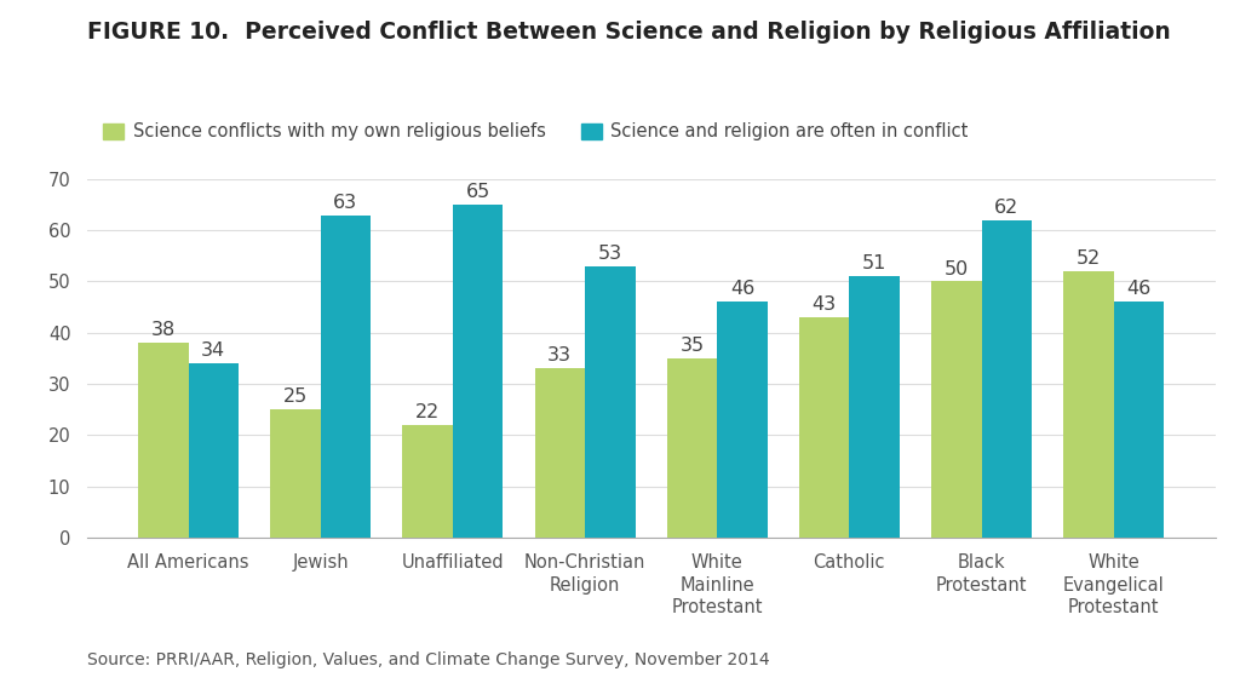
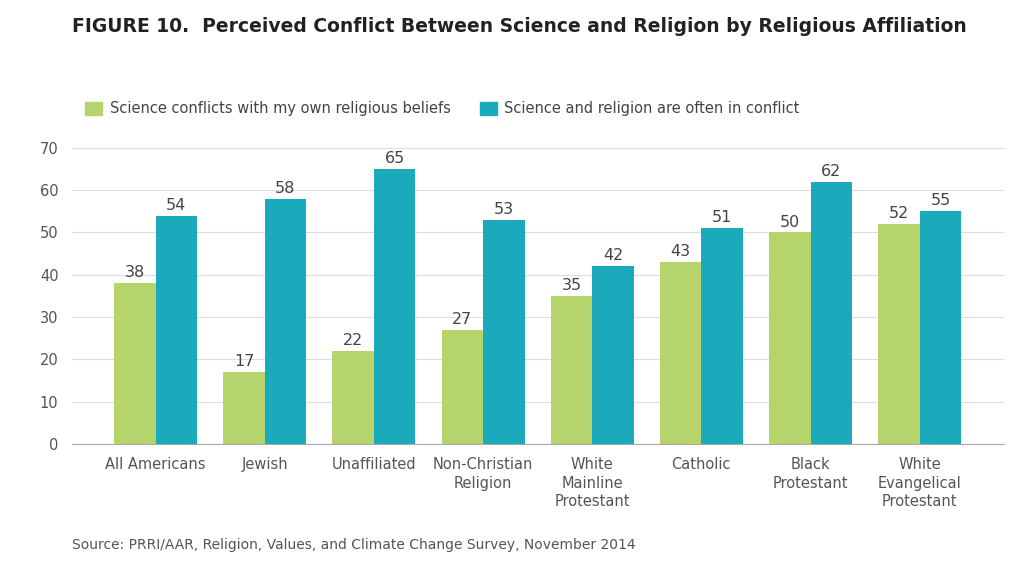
Science and religion are often in conflict/All Americans: 34 -> 54
Science conflicts with my own religious beliefs/Jewish: 25 -> 17
Science and religion are often in conflict/Jewish: 63 -> 58
Science conflicts with my own religious beliefs/Non-Christian Religion: 33 -> 27
Science and religion are often in conflict/White Mainline Protestant: 46 -> 42
Science and religion are often in conflict/White Evangelical Protestant: 46 -> 55
